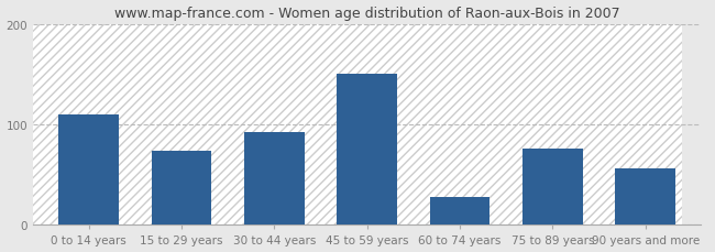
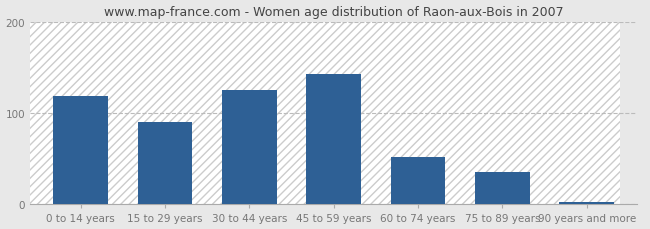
0 to 14 years: 110 -> 118
15 to 29 years: 74 -> 90
30 to 44 years: 92 -> 125
45 to 59 years: 150 -> 143
60 to 74 years: 28 -> 52
75 to 89 years: 76 -> 35
90 years and more: 56 -> 3
